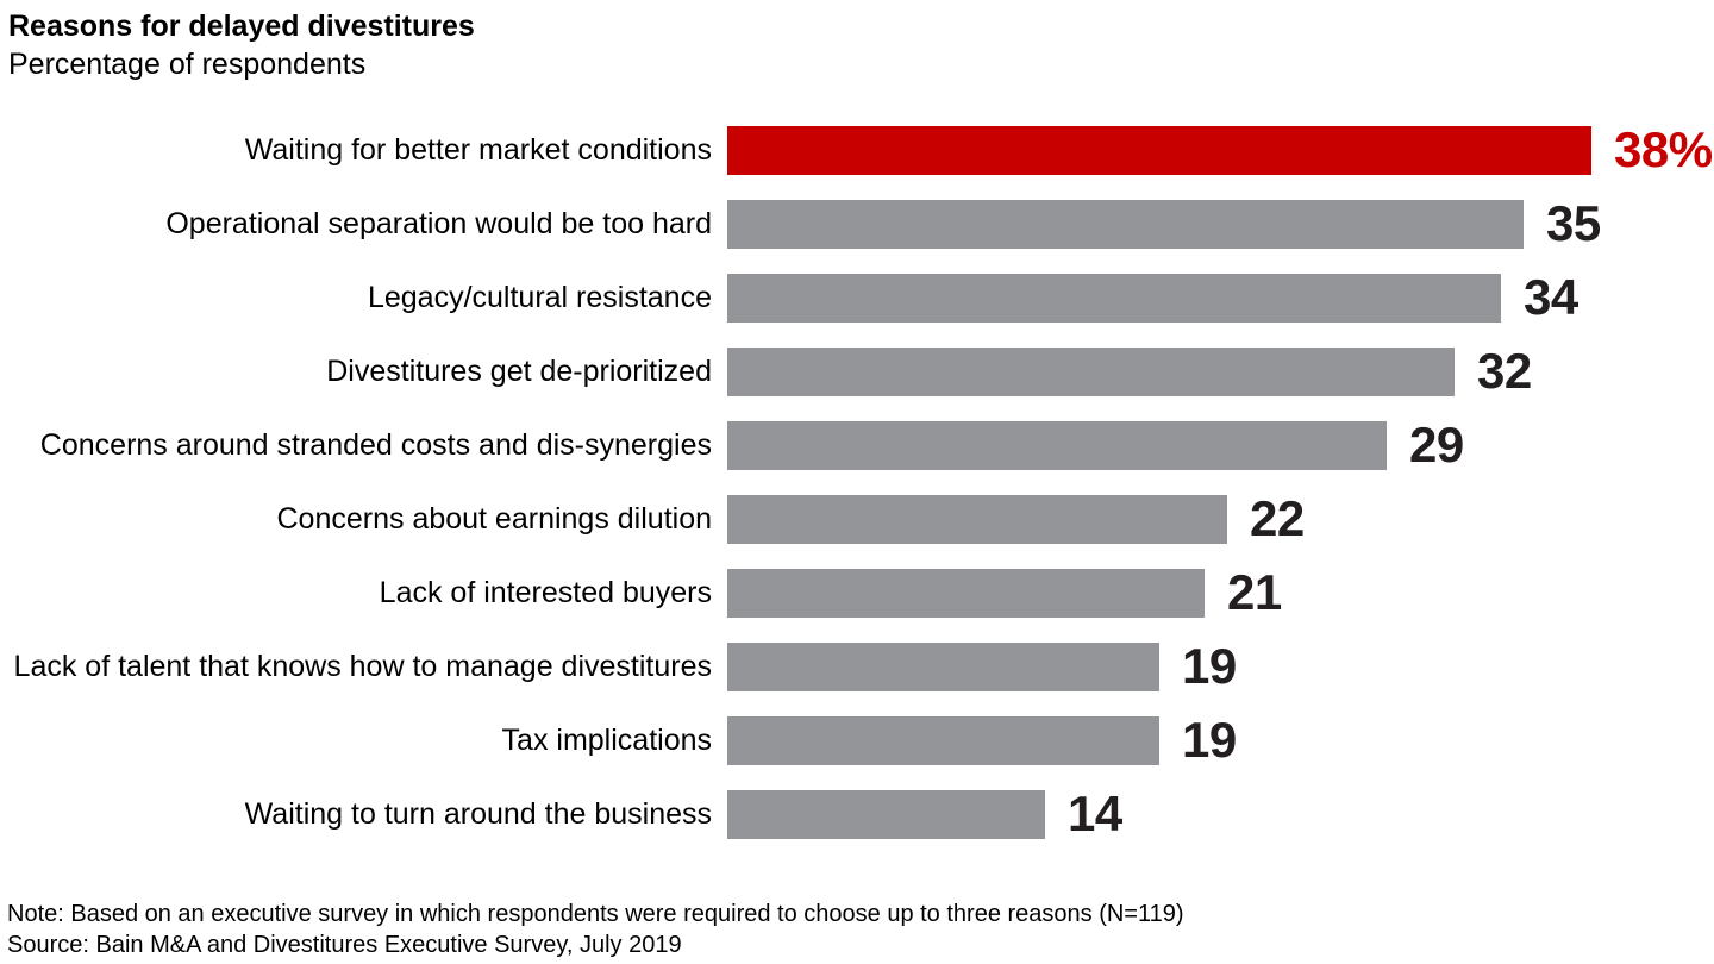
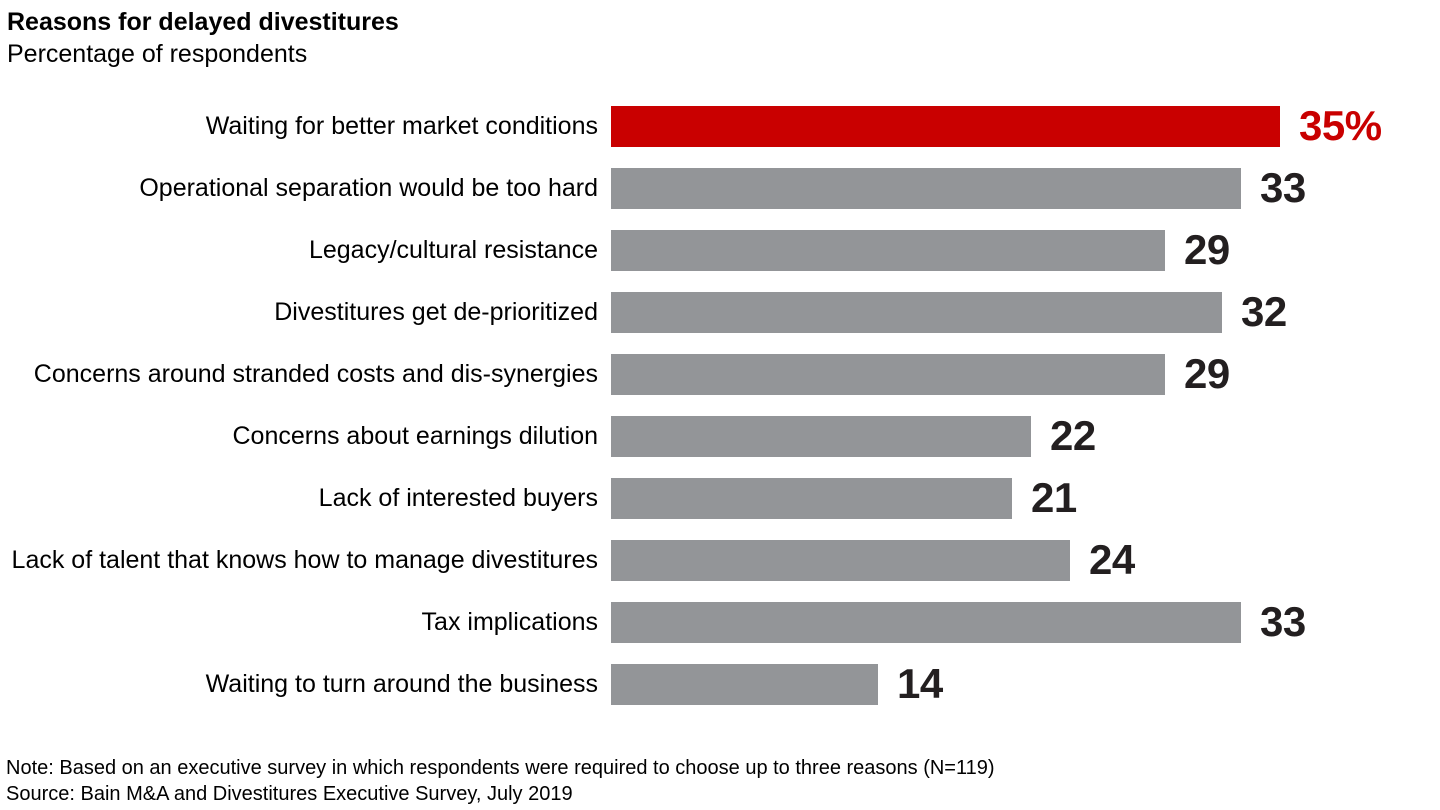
Waiting for better market conditions: 38% -> 35%
Operational separation would be too hard: 35 -> 33
Legacy/cultural resistance: 34 -> 29
Lack of talent that knows how to manage divestitures: 19 -> 24
Tax implications: 19 -> 33
